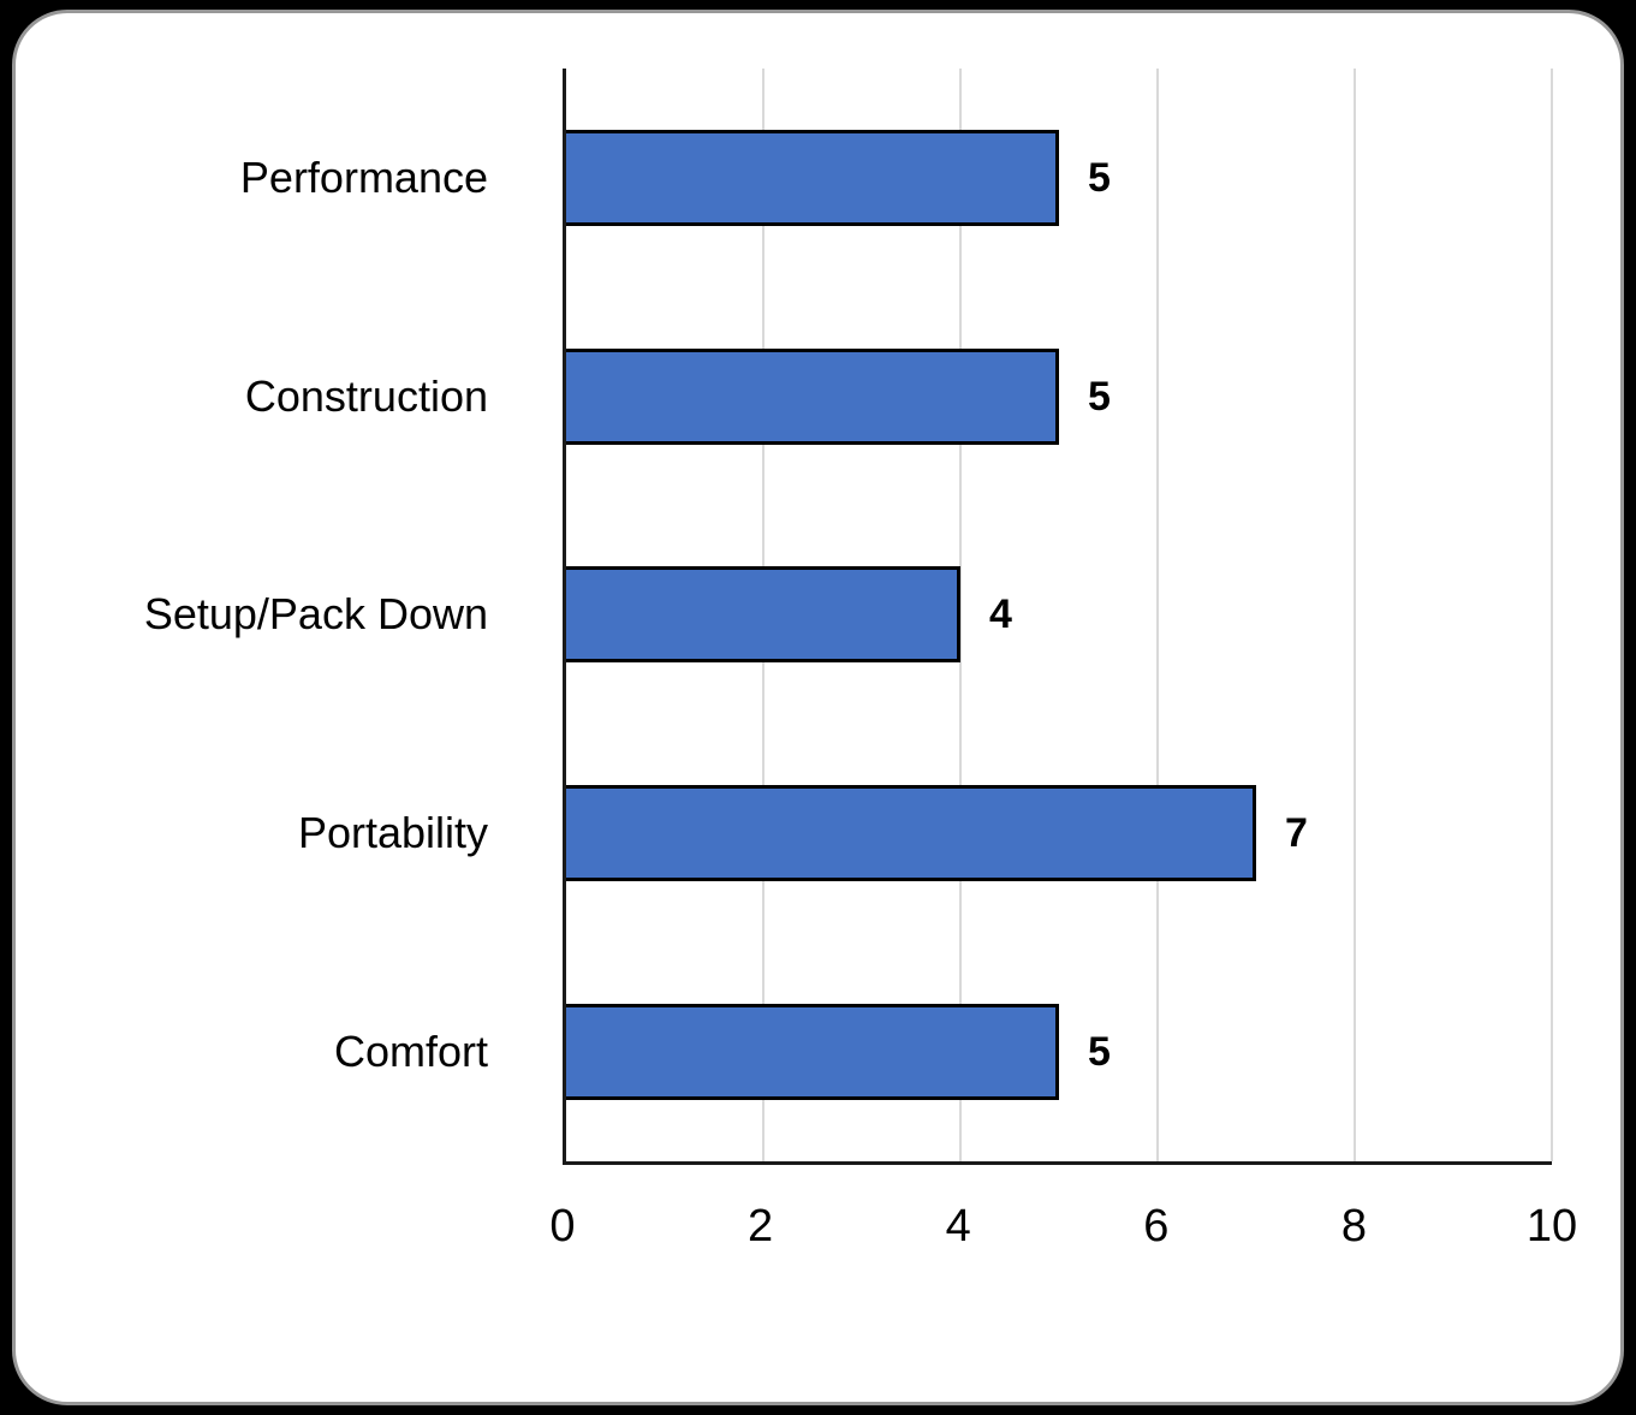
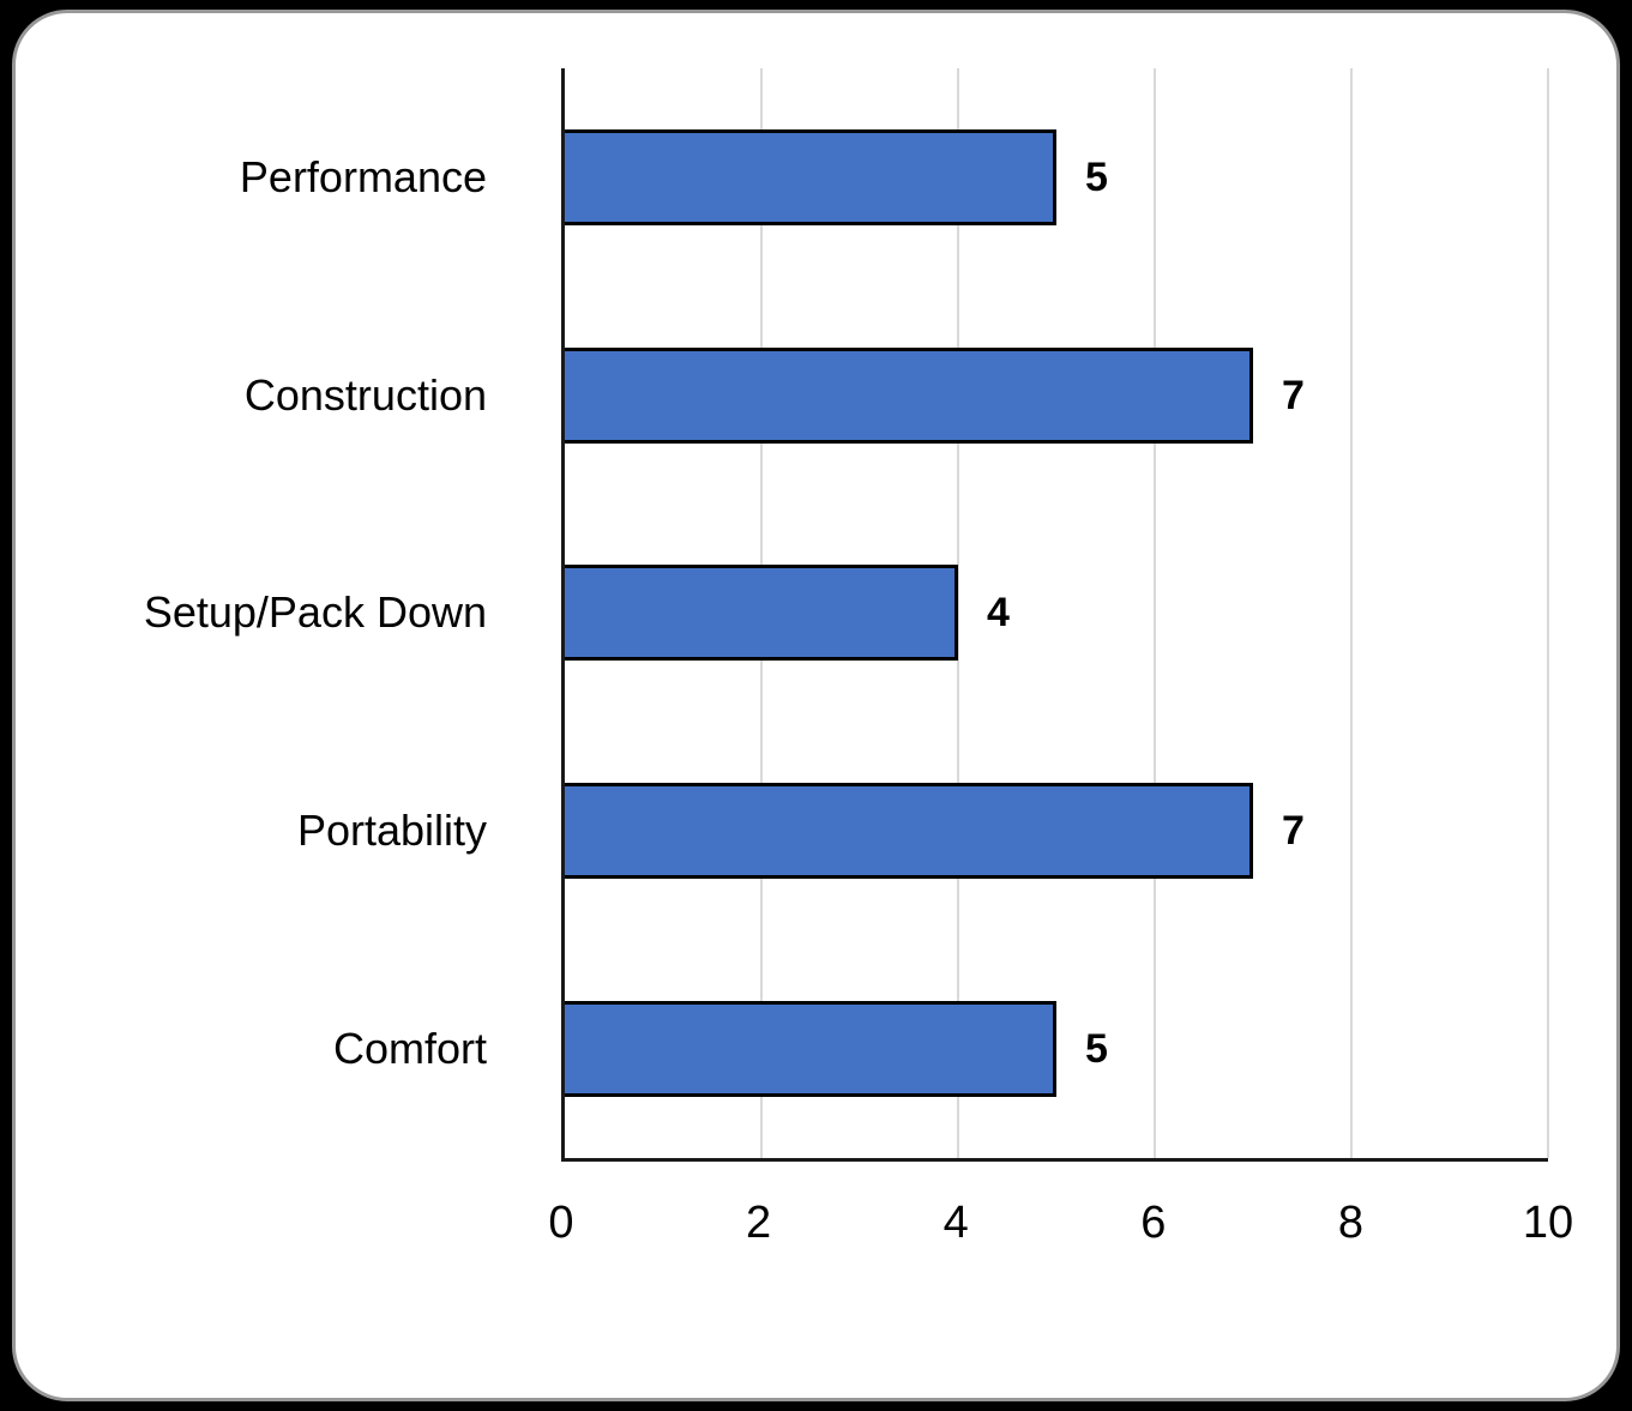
Construction: 5 -> 7
